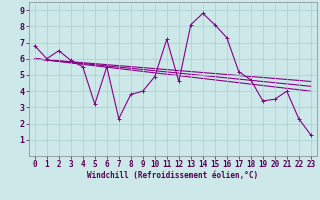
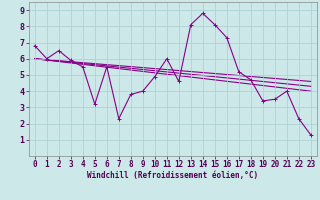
11: 7.2 -> 6.0
